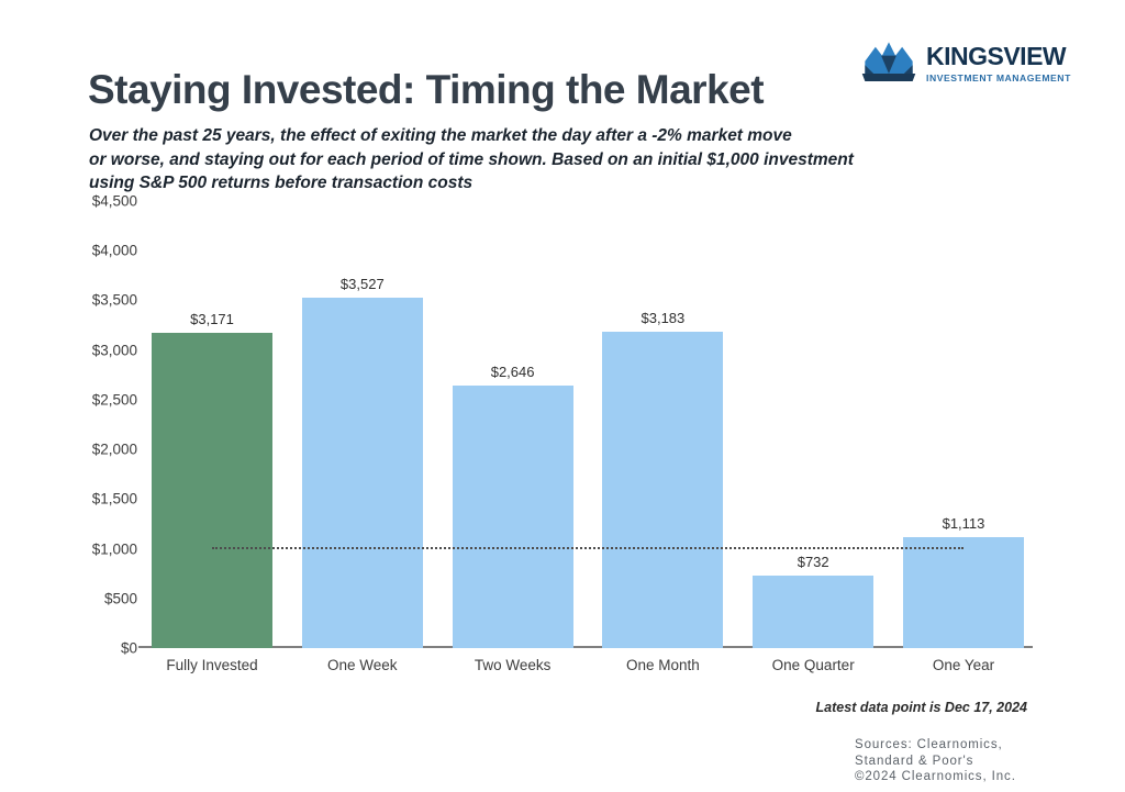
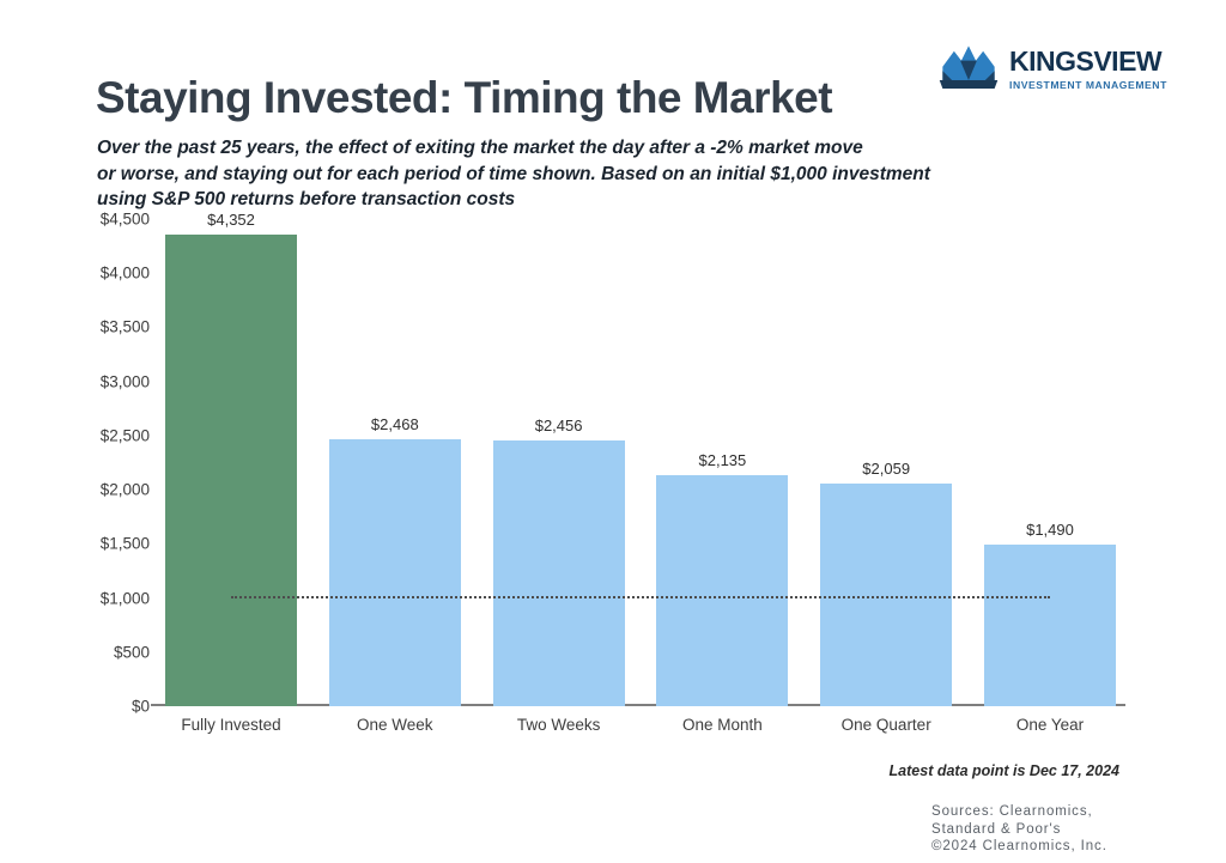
Fully Invested: $3,171 -> $4,352
One Week: $3,527 -> $2,468
Two Weeks: $2,646 -> $2,456
One Month: $3,183 -> $2,135
One Quarter: $732 -> $2,059
One Year: $1,113 -> $1,490
